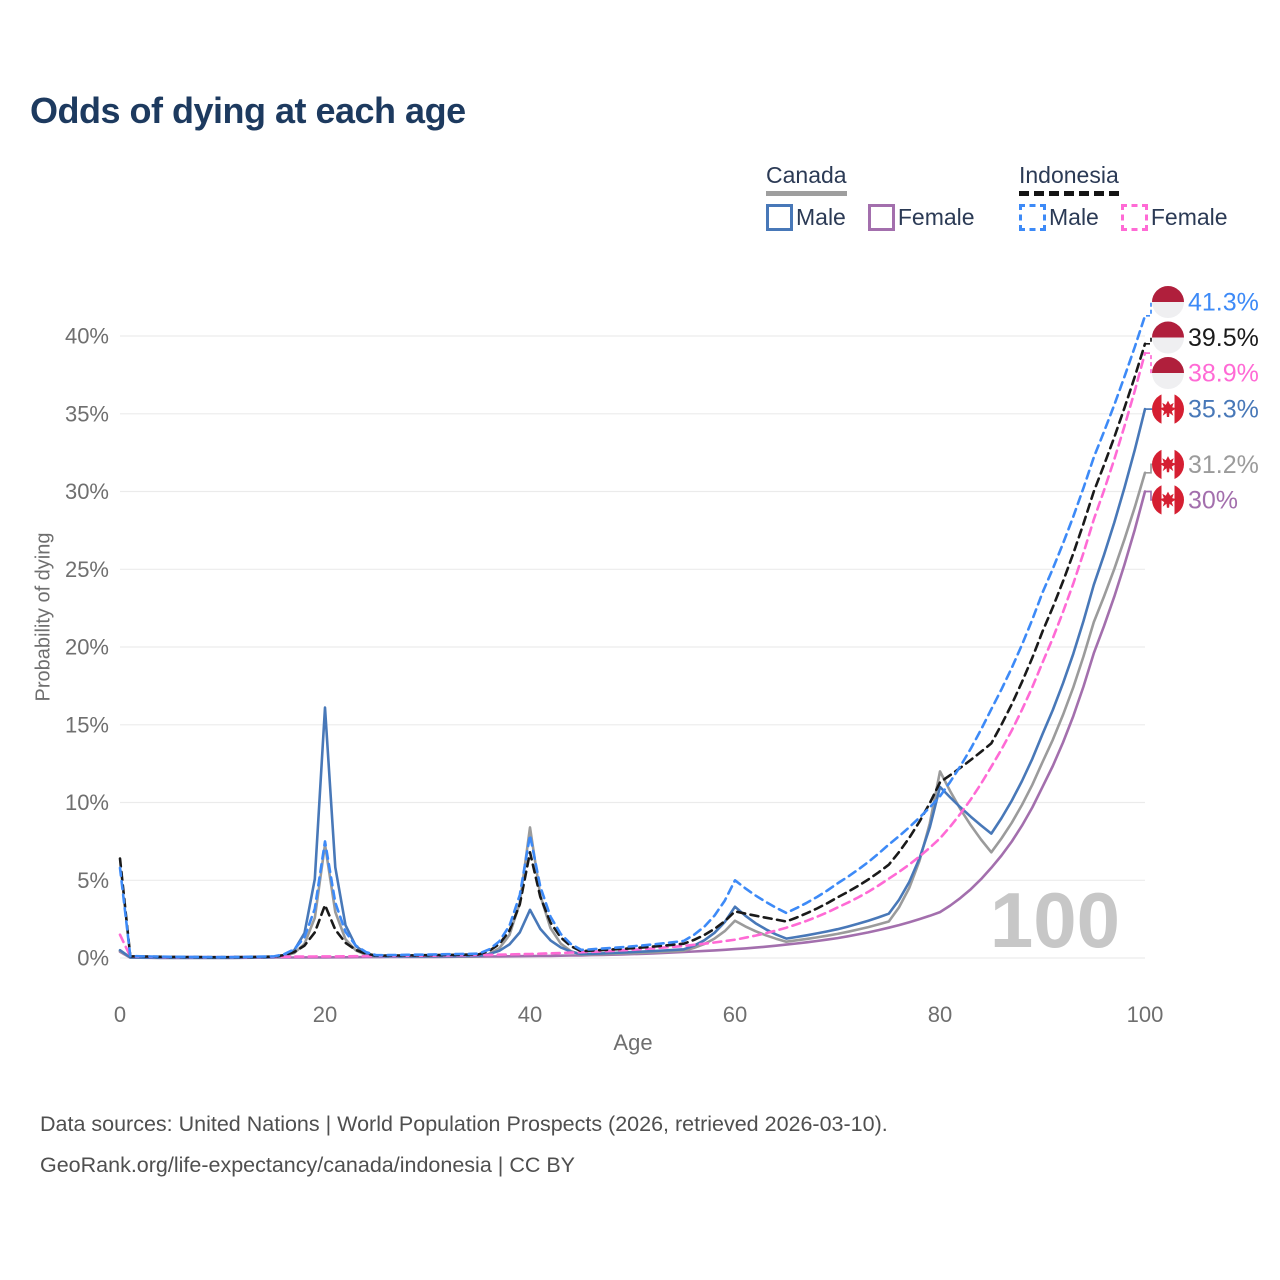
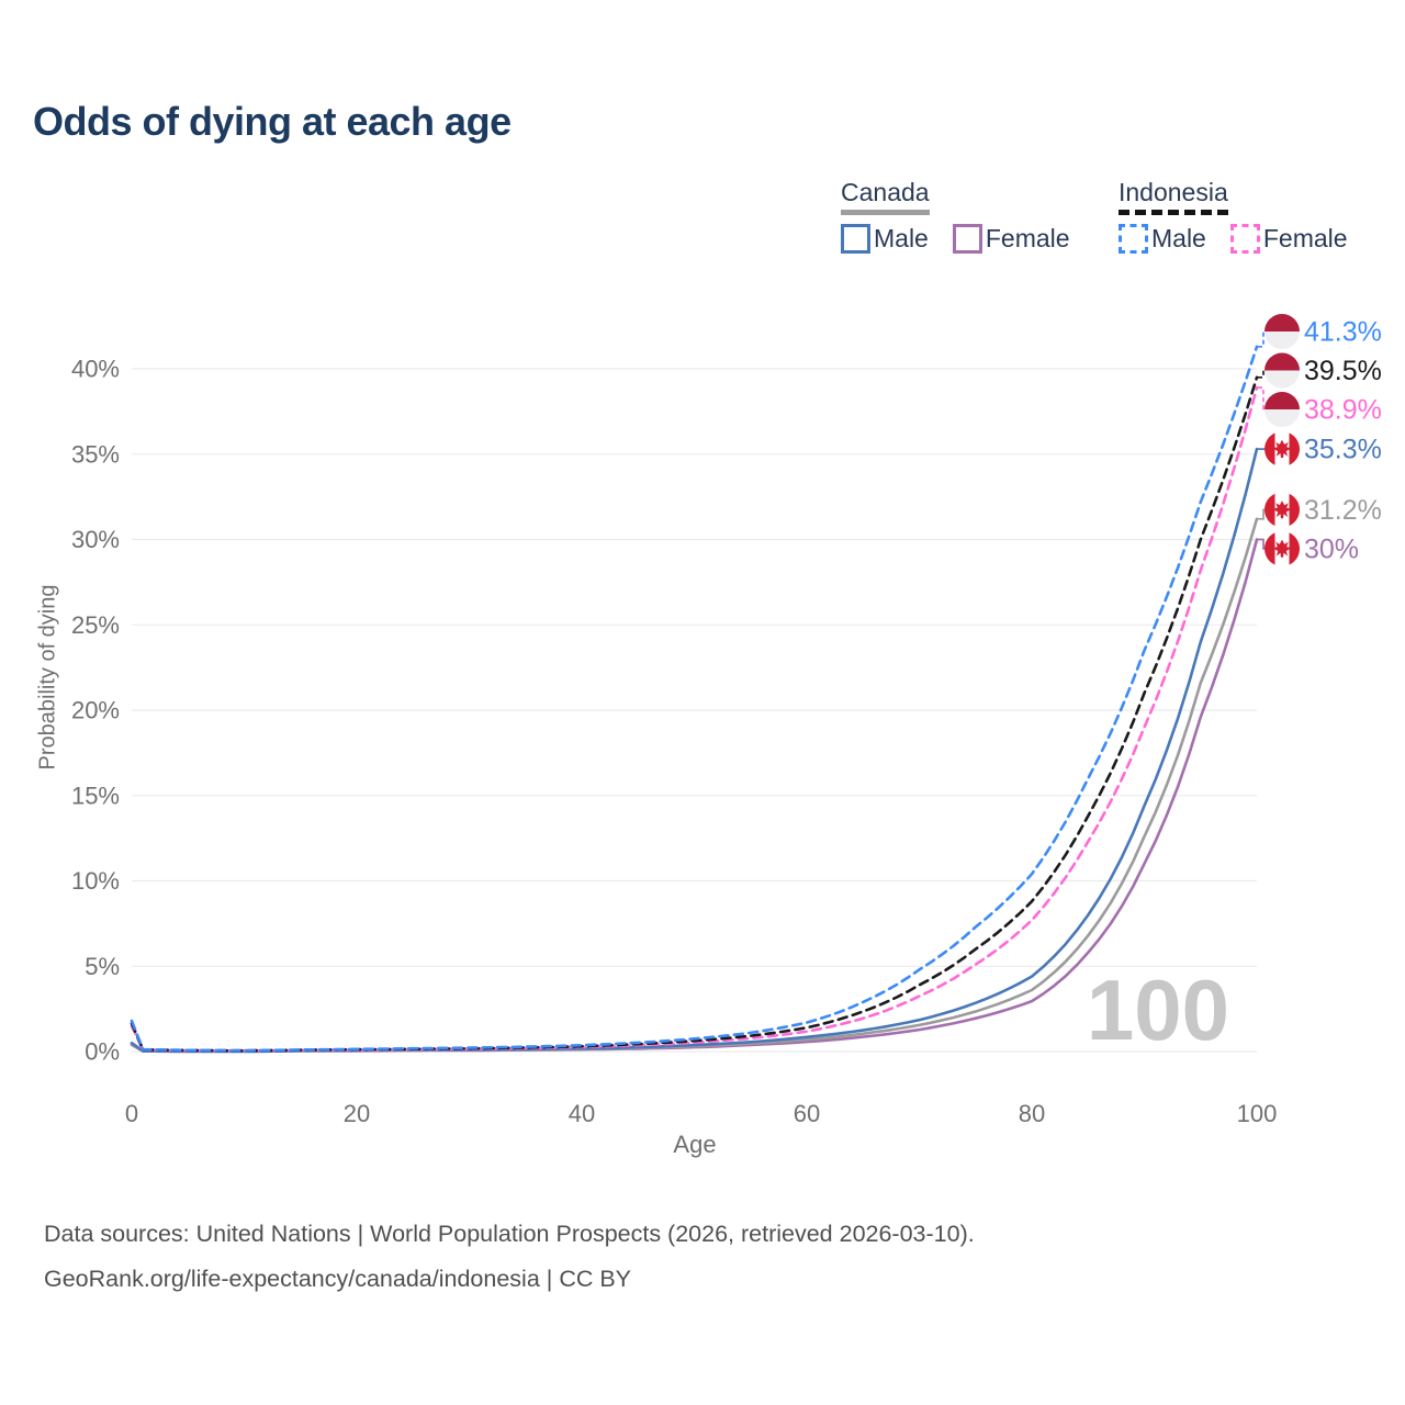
Indonesia Male/0: 5.8% -> 1.8%
Indonesia/0: 6.4% -> 1.6%
Indonesia Male/20: 7.5% -> 0.1%
Indonesia/20: 3.4% -> 0.1%
Canada Male/20: 16.1% -> 0.1%
Canada/20: 7.3% -> 0.1%
Indonesia Male/40: 7.9% -> 0.4%
Indonesia/40: 6.8% -> 0.3%
Canada Male/40: 3.1% -> 0.2%
Canada/40: 8.4% -> 0.1%
Indonesia Male/60: 5.0% -> 1.7%
Indonesia/60: 3.0% -> 1.4%
Canada Male/60: 3.3% -> 0.8%
Canada/60: 2.4% -> 0.7%
Indonesia/80: 11.3% -> 8.8%
Canada Male/80: 11.0% -> 4.4%
Canada/80: 12.0% -> 3.6%
